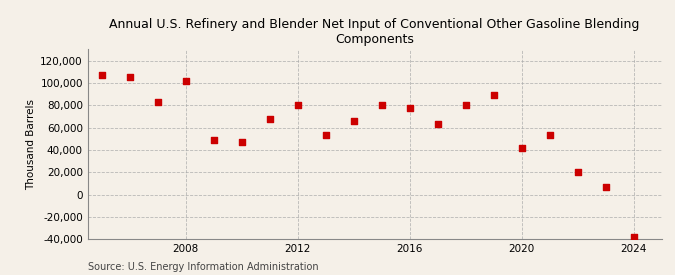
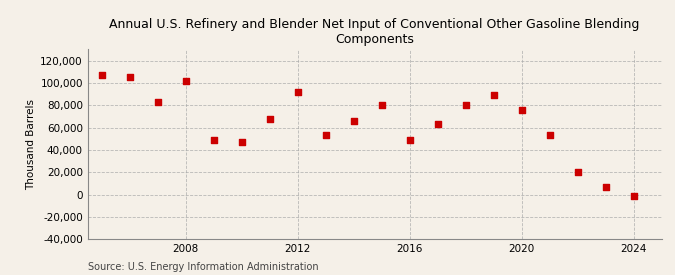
2012: 80,000 -> 92,000
2016: 78,000 -> 49,000
2020: 42,000 -> 76,000
2024: -38,000 -> -1,000
